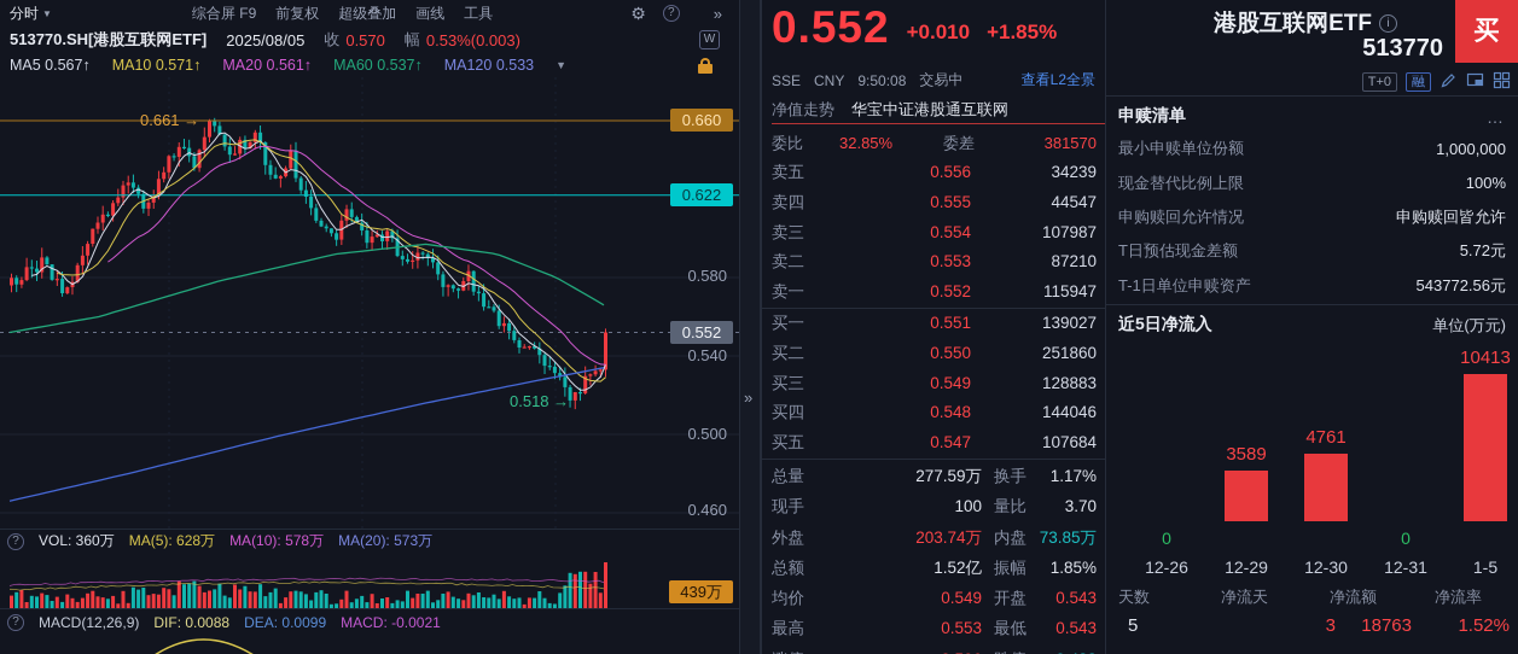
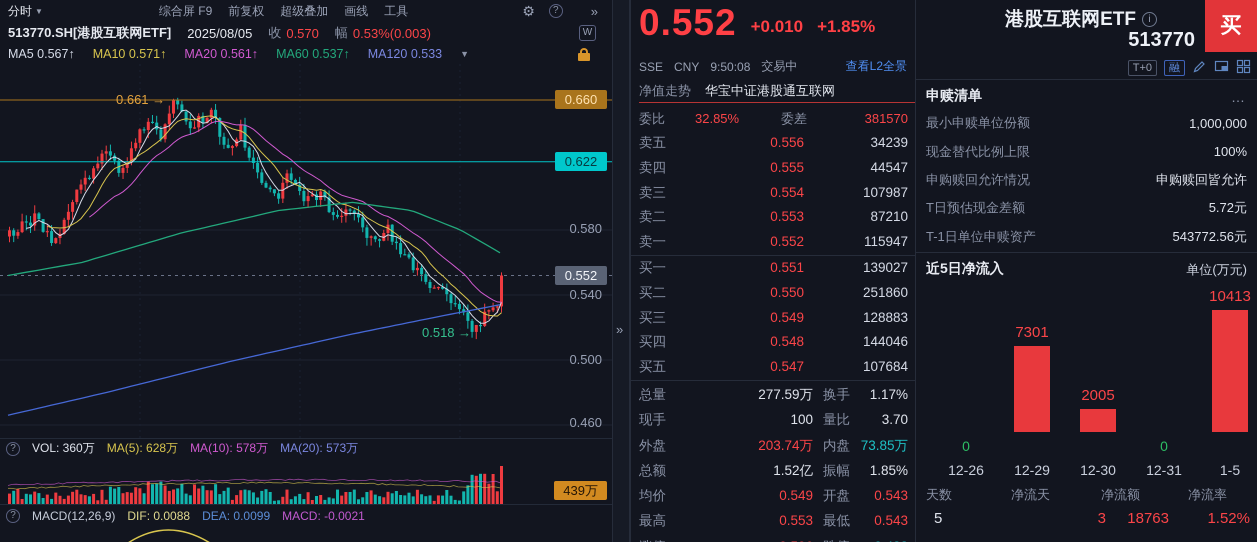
近5日净流入/12-29: 3589 -> 7301
近5日净流入/12-30: 4761 -> 2005
